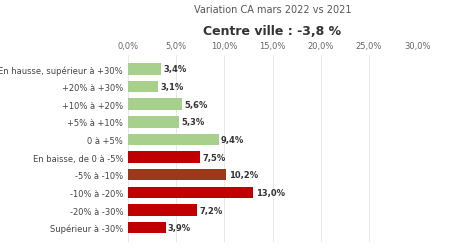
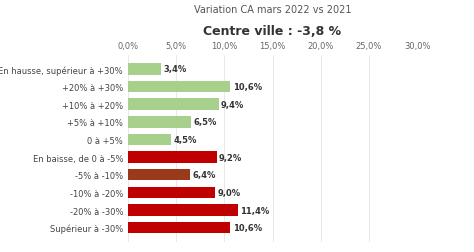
+20% à +30%: 3,1% -> 10,6%
+10% à +20%: 5,6% -> 9,4%
+5% à +10%: 5,3% -> 6,5%
0 à +5%: 9,4% -> 4,5%
En baisse, de 0 à -5%: 7,5% -> 9,2%
-5% à -10%: 10,2% -> 6,4%
-10% à -20%: 13,0% -> 9,0%
-20% à -30%: 7,2% -> 11,4%
Supérieur à -30%: 3,9% -> 10,6%
